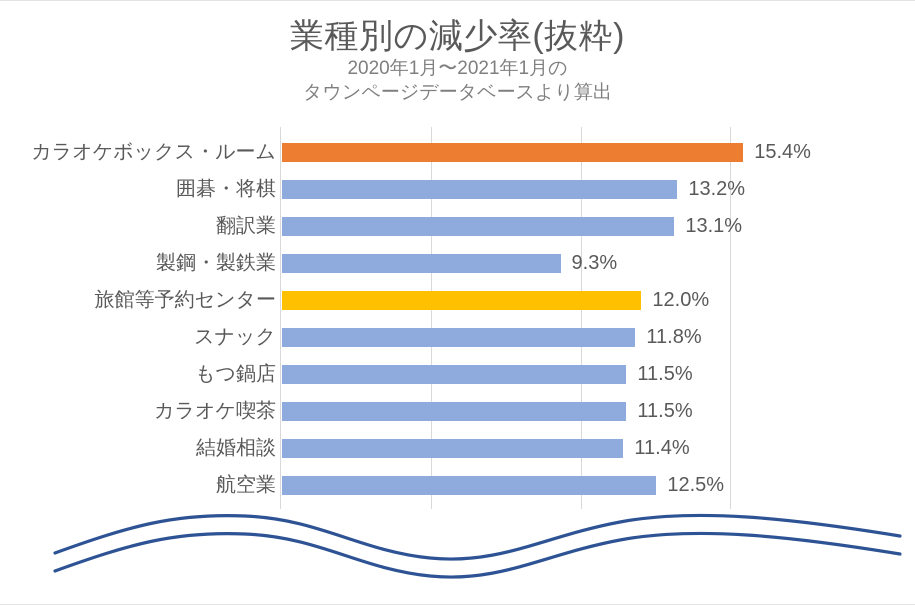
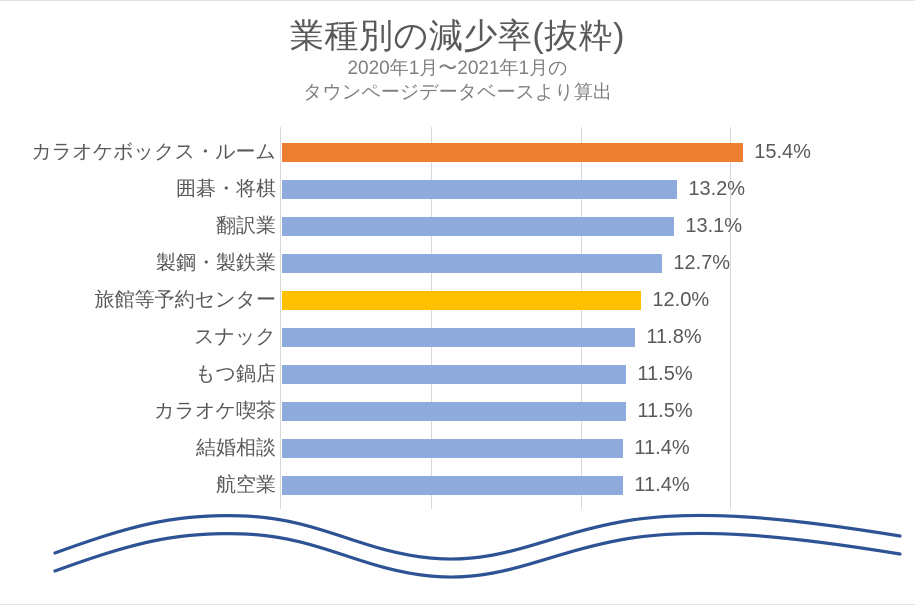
製鋼・製鉄業: 9.3% -> 12.7%
航空業: 12.5% -> 11.4%
